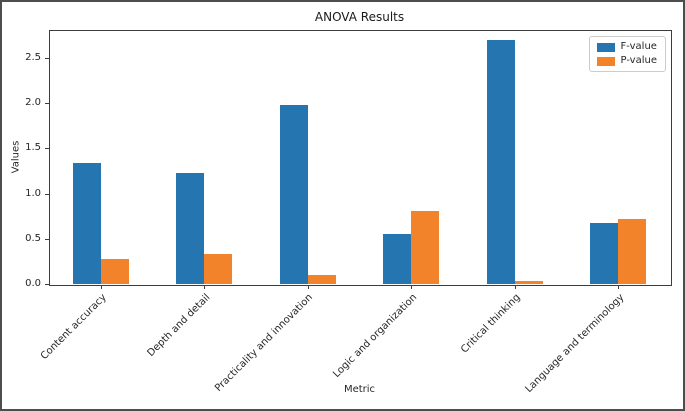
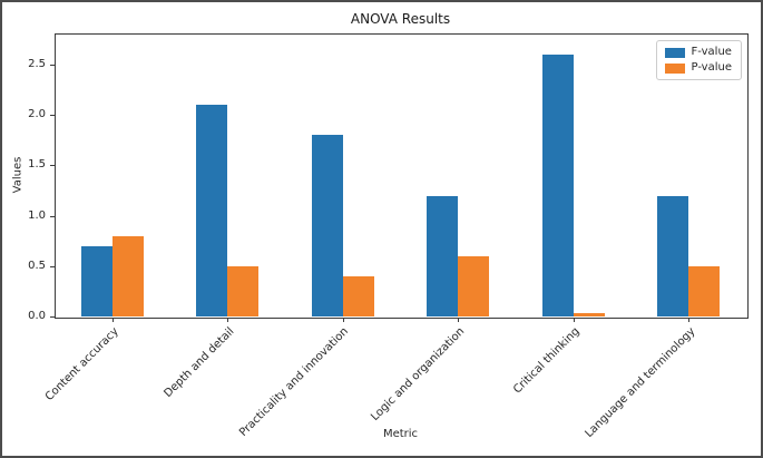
F-value/Content accuracy: 1.3 -> 0.7
P-value/Content accuracy: 0.3 -> 0.8
F-value/Depth and detail: 1.2 -> 2.1
P-value/Depth and detail: 0.3 -> 0.5
F-value/Practicality and innovation: 2.0 -> 1.8
P-value/Practicality and innovation: 0.1 -> 0.4
F-value/Logic and organization: 0.6 -> 1.2
P-value/Logic and organization: 0.8 -> 0.6
F-value/Critical thinking: 2.7 -> 2.6
F-value/Language and terminology: 0.7 -> 1.2
P-value/Language and terminology: 0.7 -> 0.5
